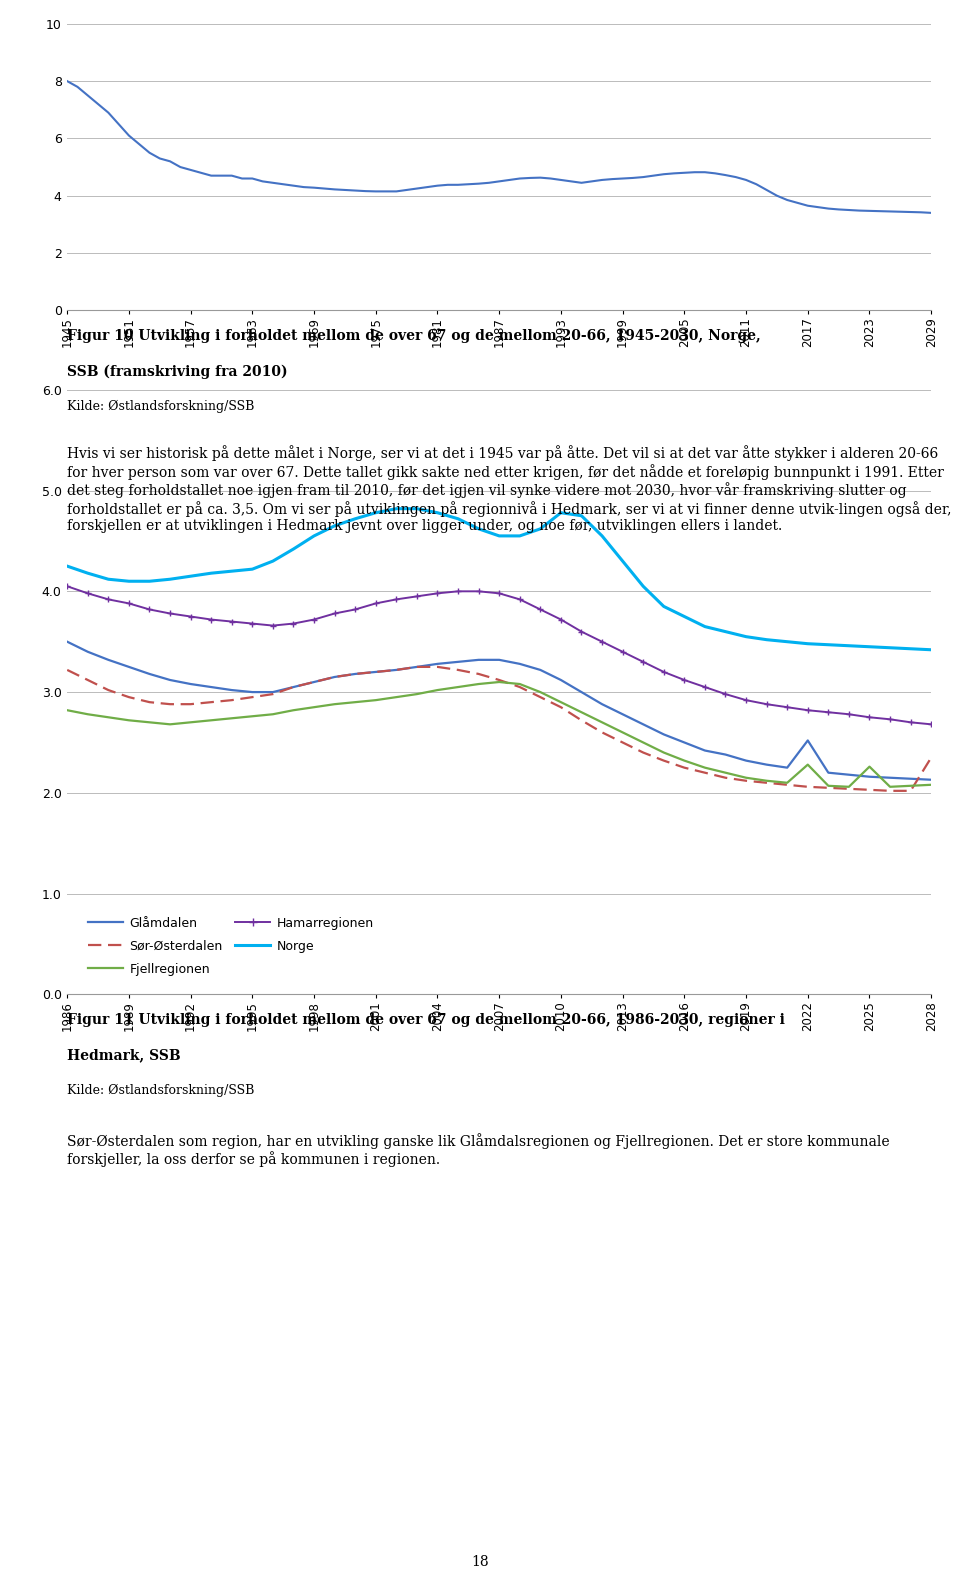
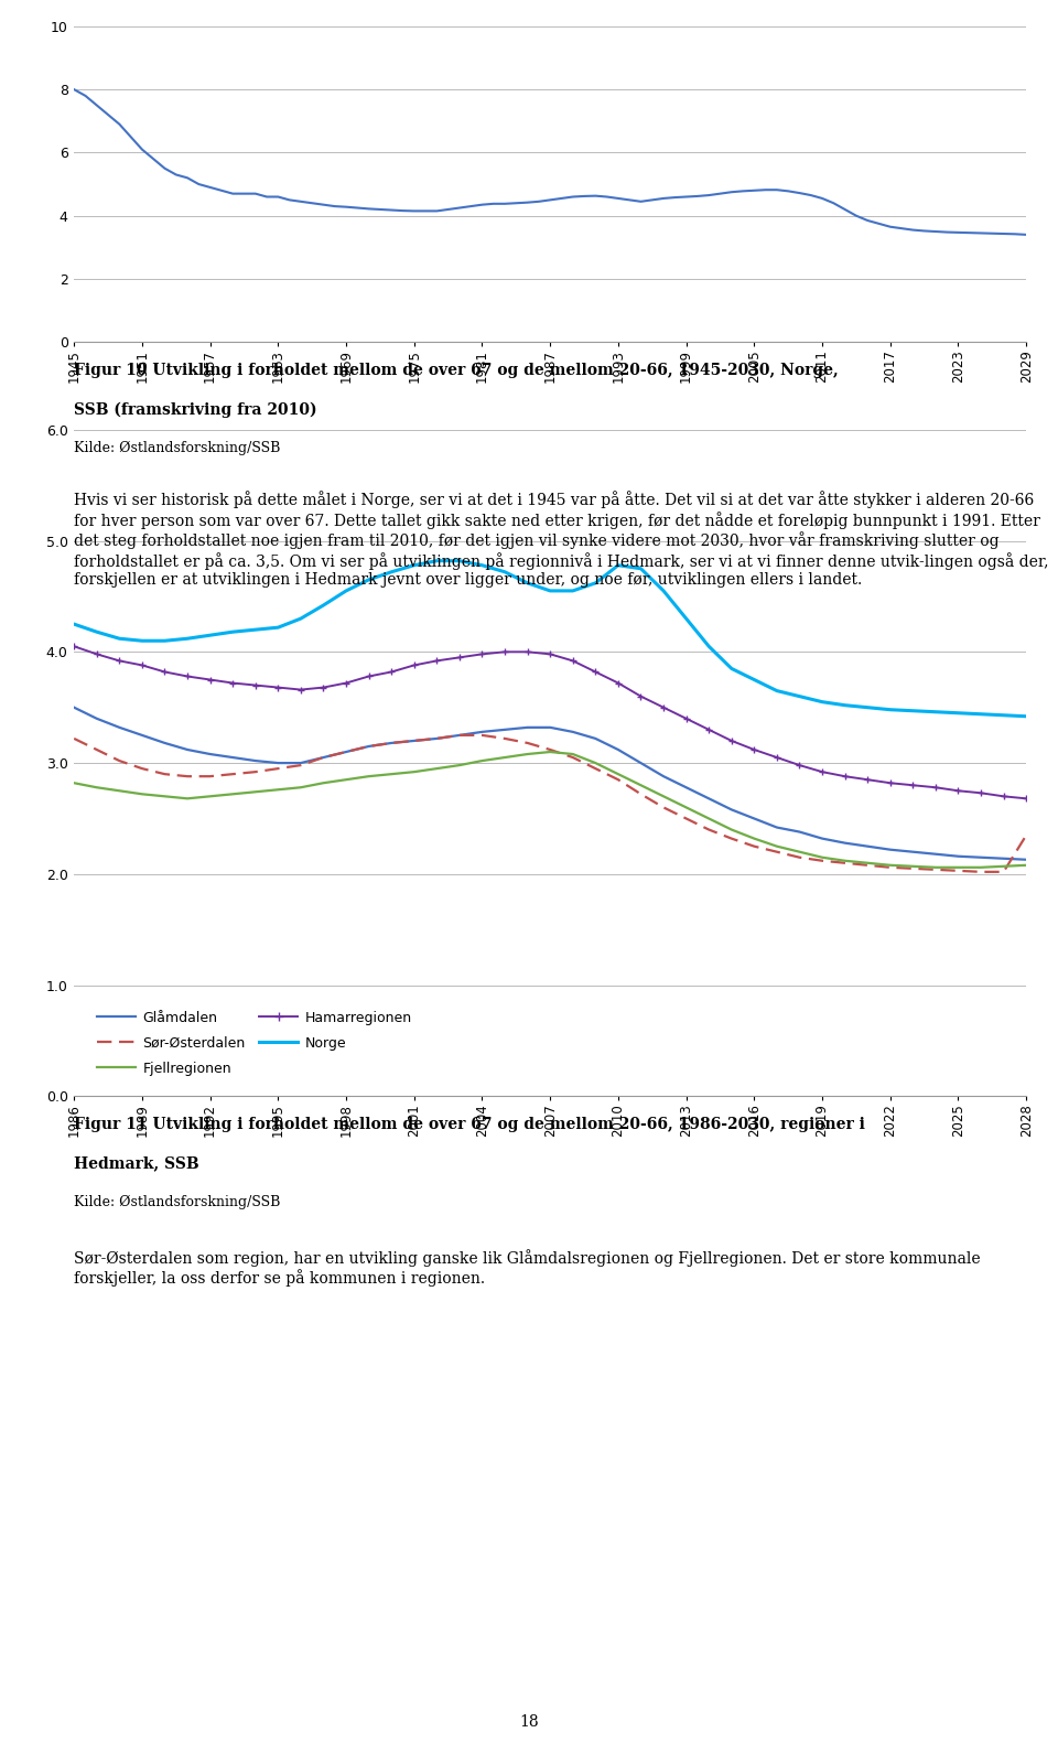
Glåmdalen/2022: 2.52 -> 2.22
Fjellregionen/2022: 2.28 -> 2.08
Fjellregionen/2025: 2.26 -> 2.06
